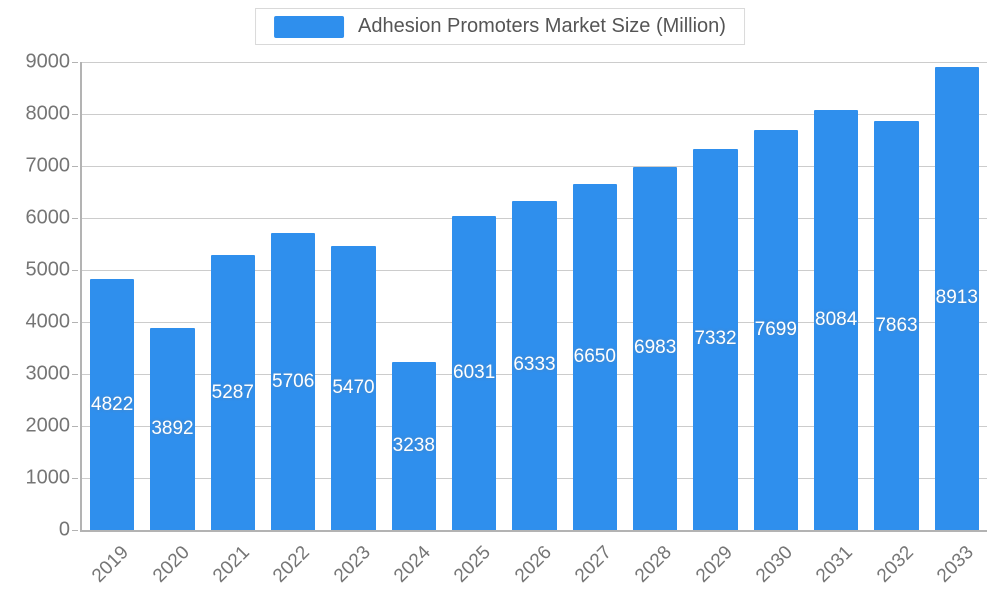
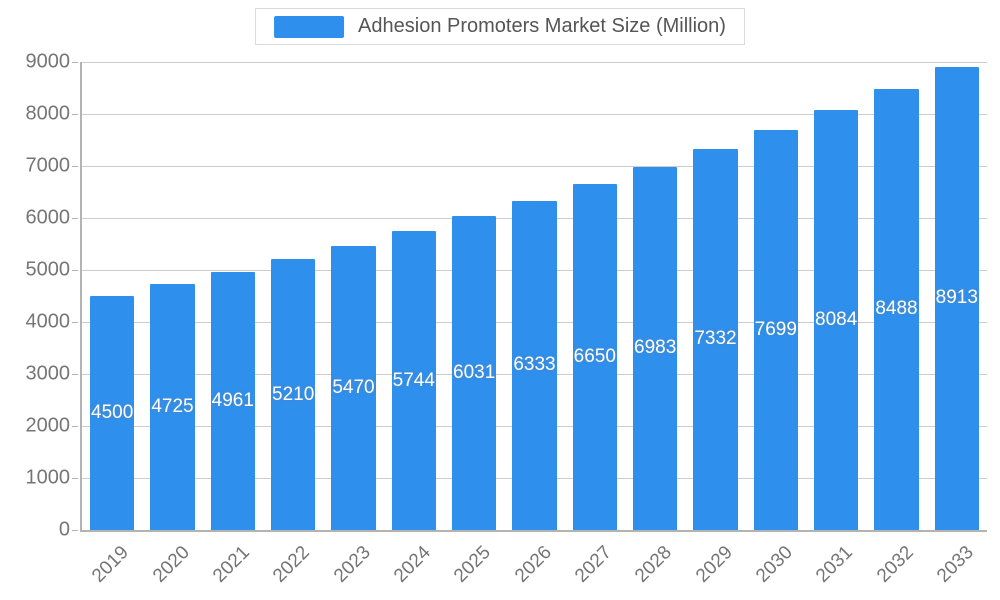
2019: 4822 -> 4500
2020: 3892 -> 4725
2021: 5287 -> 4961
2022: 5706 -> 5210
2024: 3238 -> 5744
2032: 7863 -> 8488
